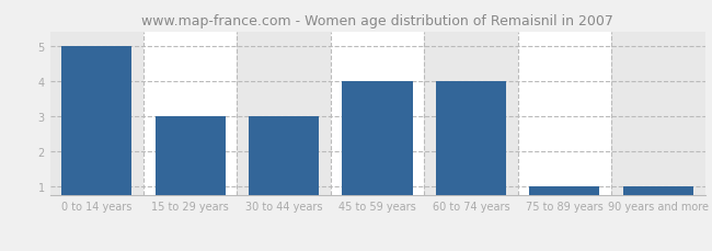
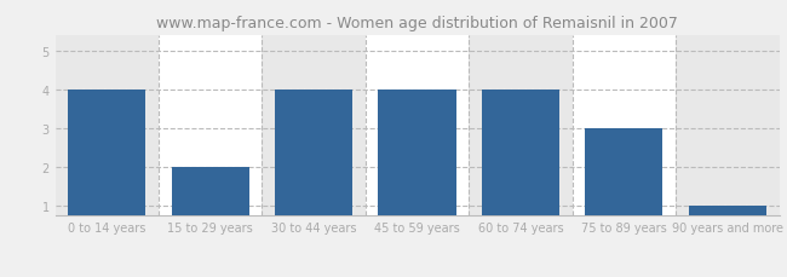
0 to 14 years: 5 -> 4
15 to 29 years: 3 -> 2
30 to 44 years: 3 -> 4
75 to 89 years: 1 -> 3
